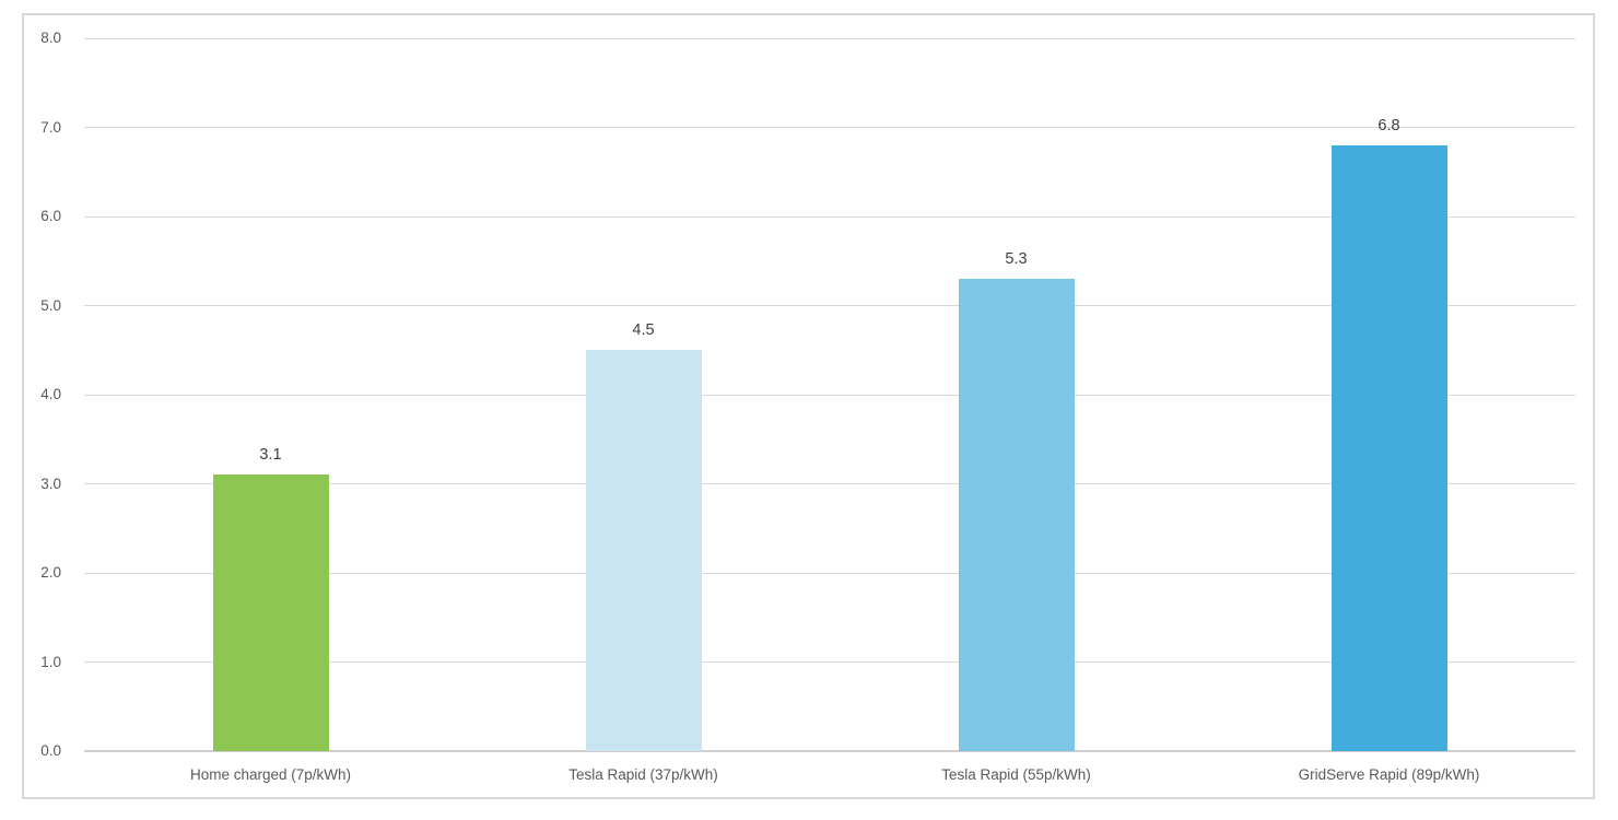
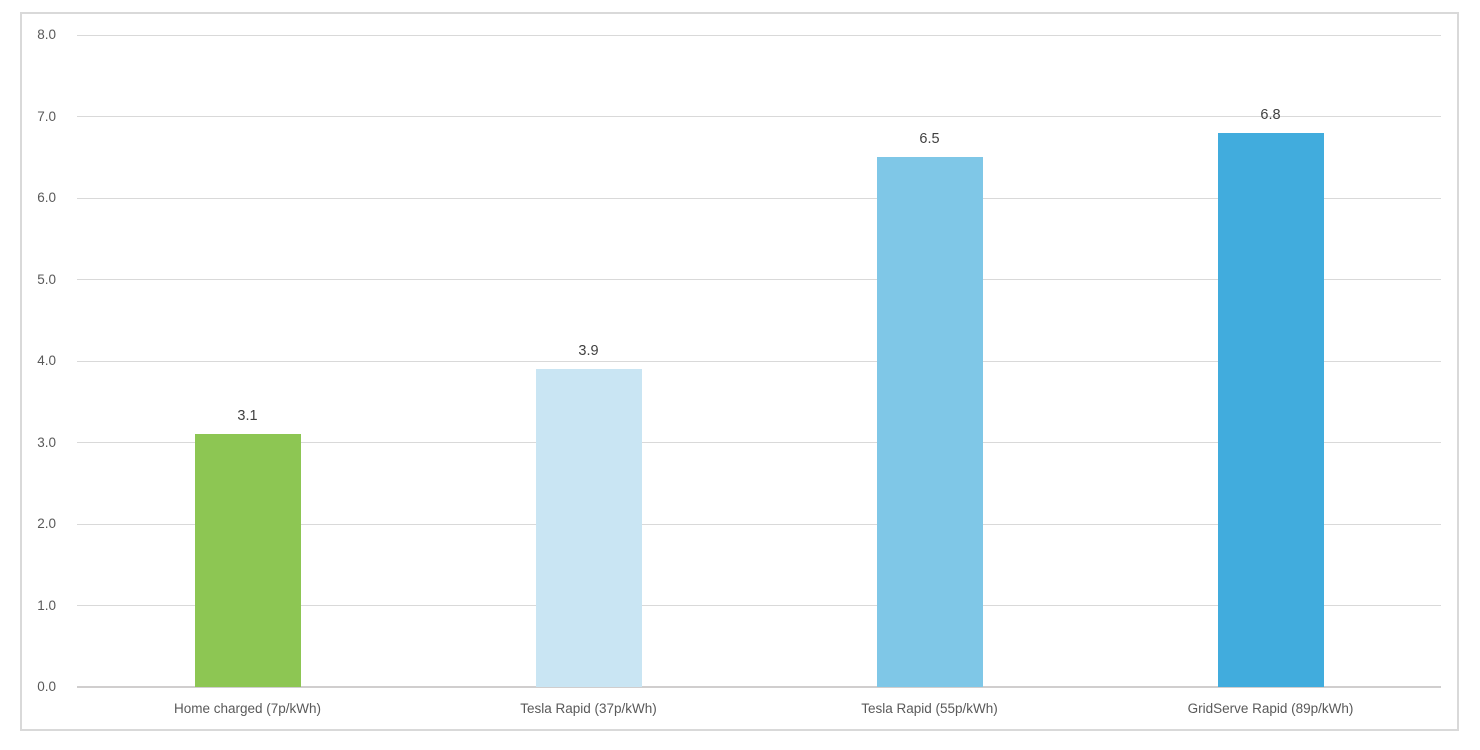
Tesla Rapid (37p/kWh): 4.5 -> 3.9
Tesla Rapid (55p/kWh): 5.3 -> 6.5
